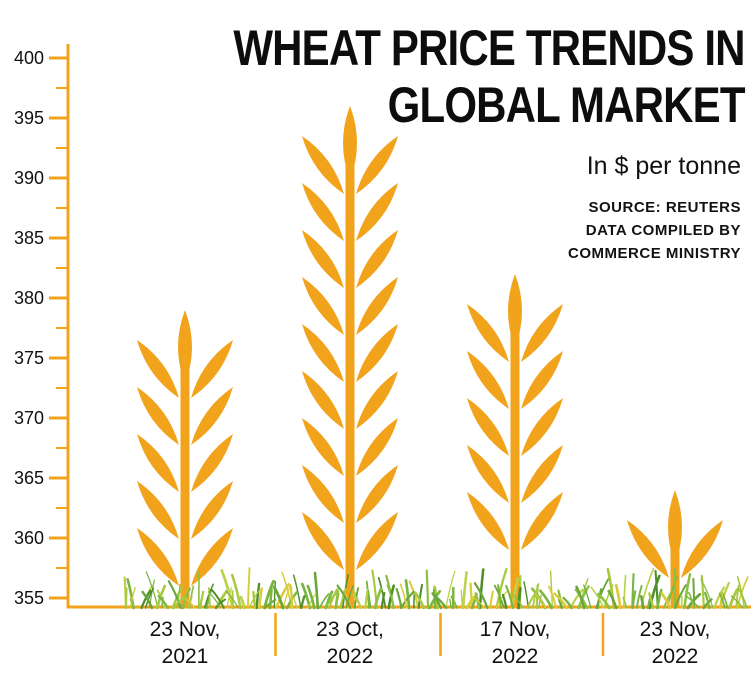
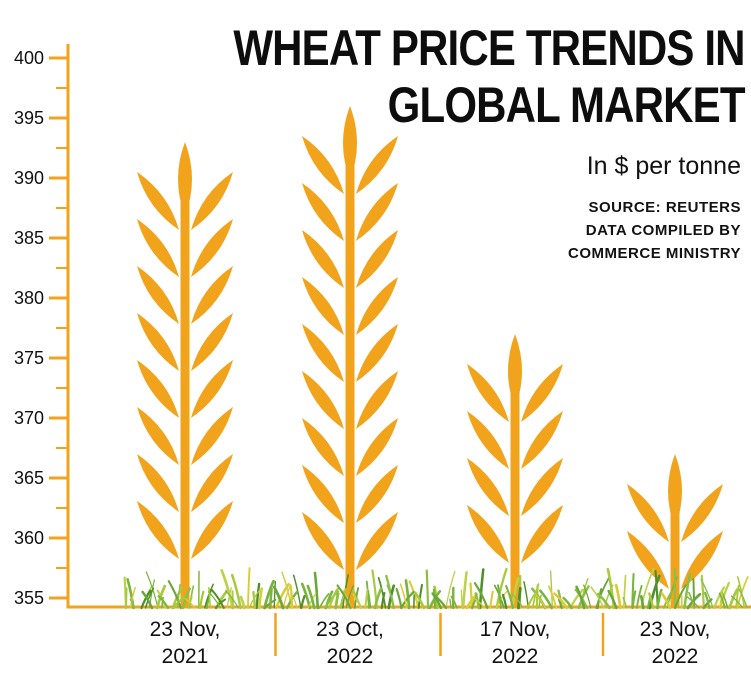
23 Nov, 2021: 379 -> 393
17 Nov, 2022: 382 -> 377
23 Nov, 2022: 364 -> 367
